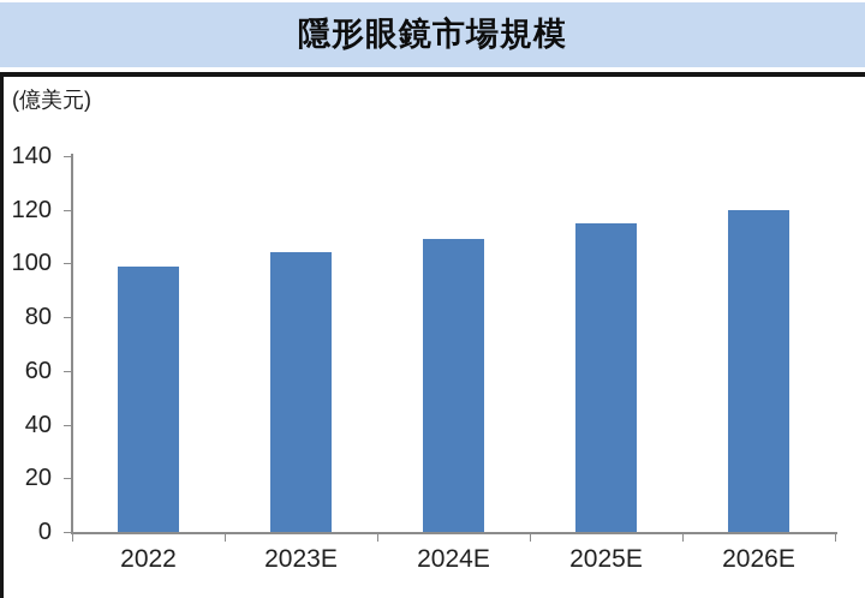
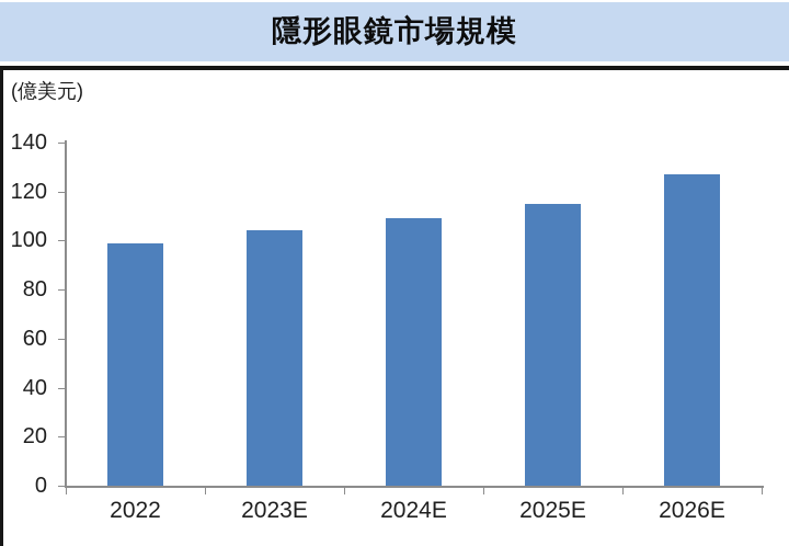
2026E: 120 -> 127
